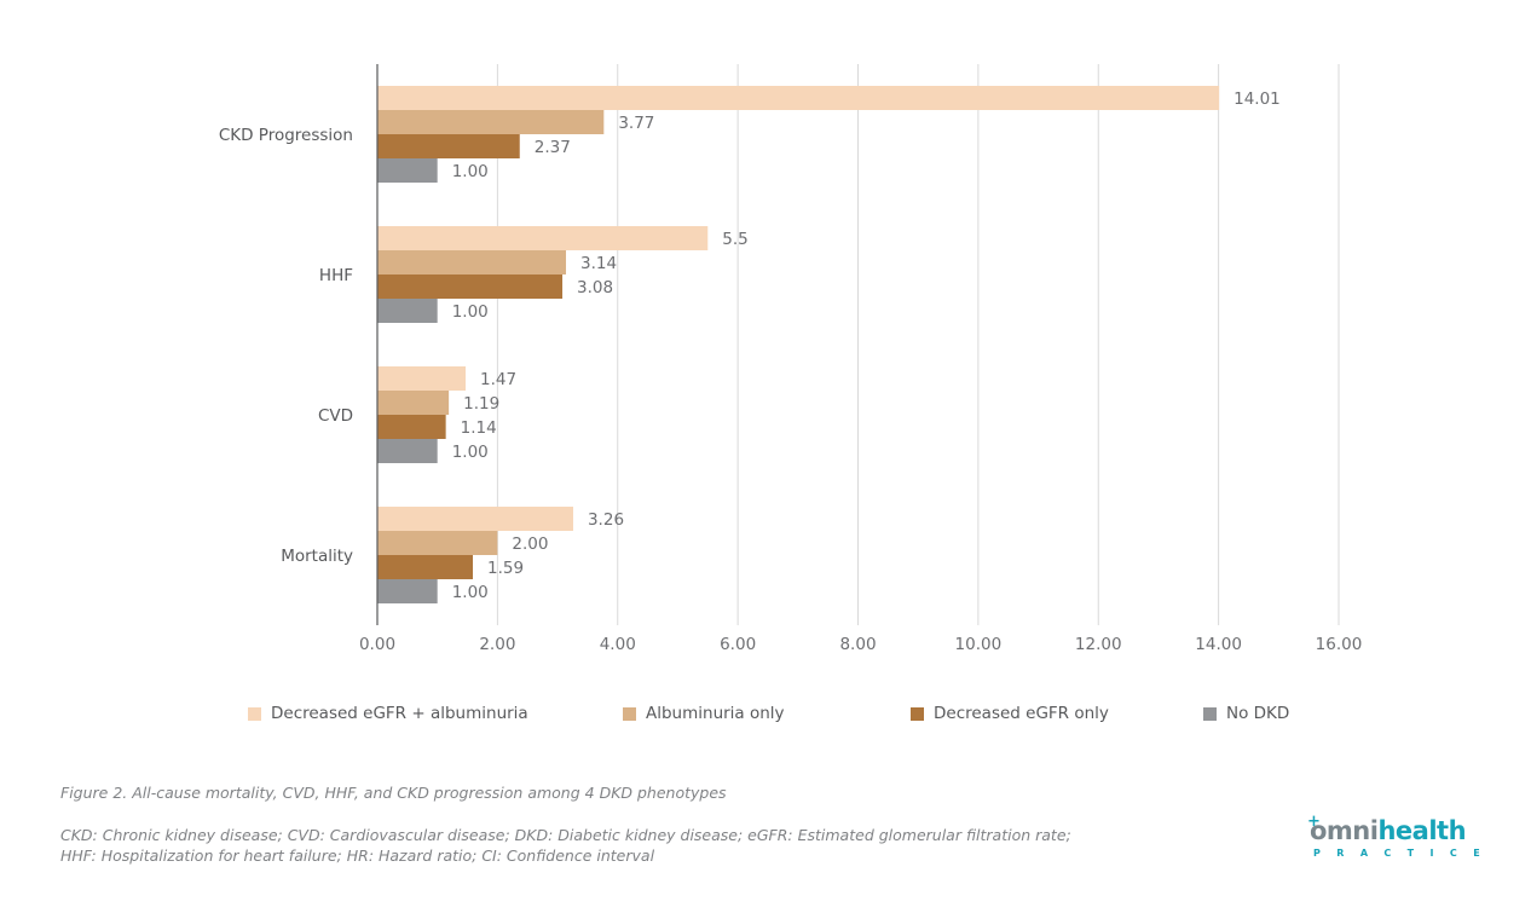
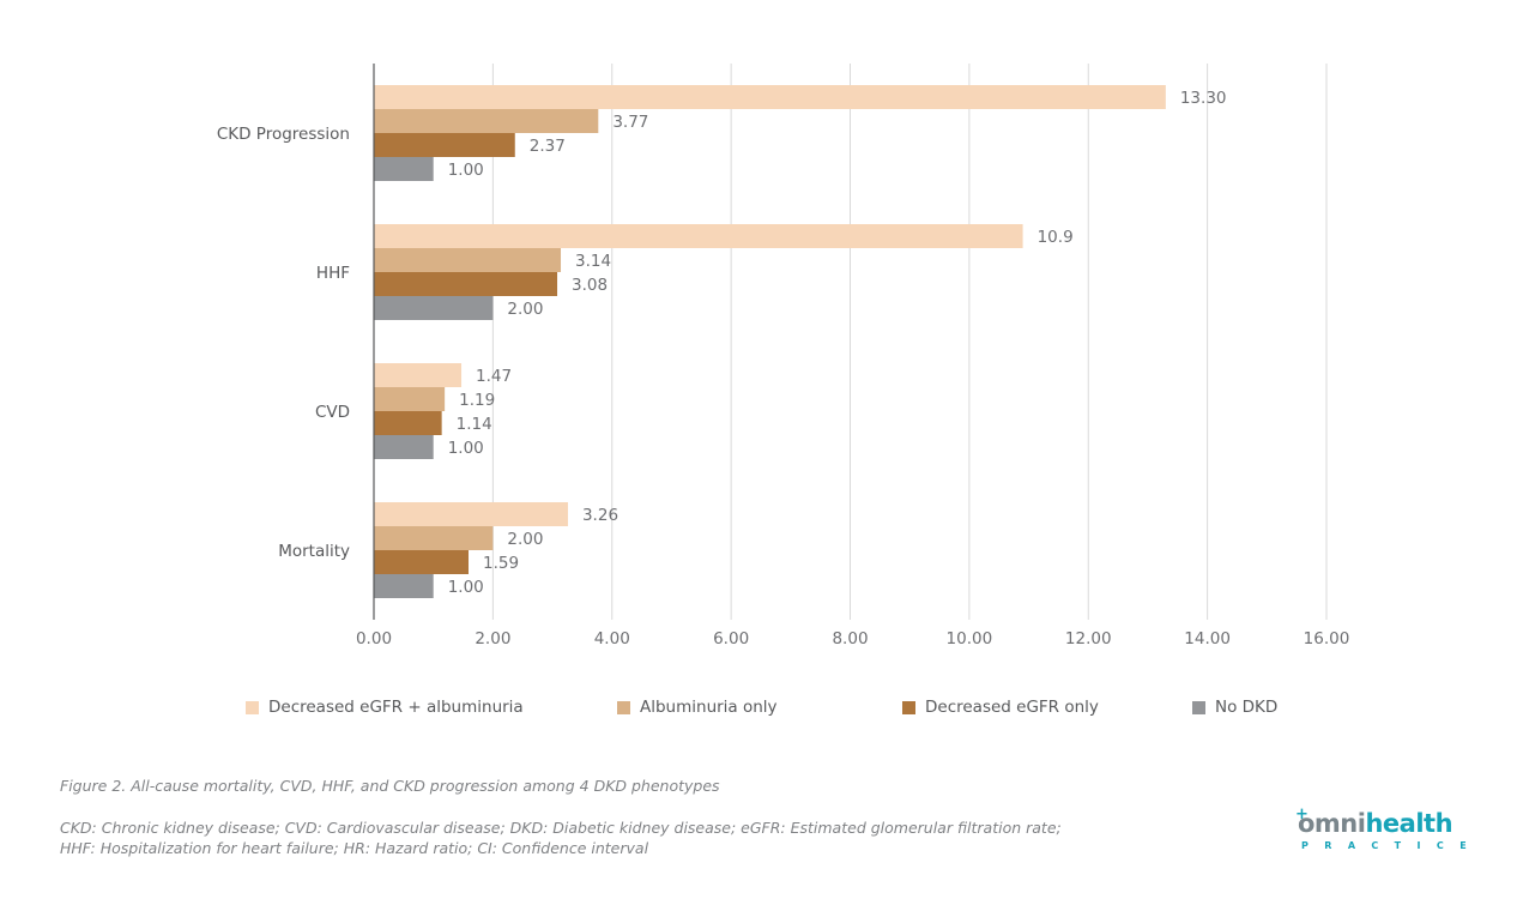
Decreased eGFR + albuminuria/CKD Progression: 14.01 -> 13.30
Decreased eGFR + albuminuria/HHF: 5.5 -> 10.9
No DKD/HHF: 1.00 -> 2.00
